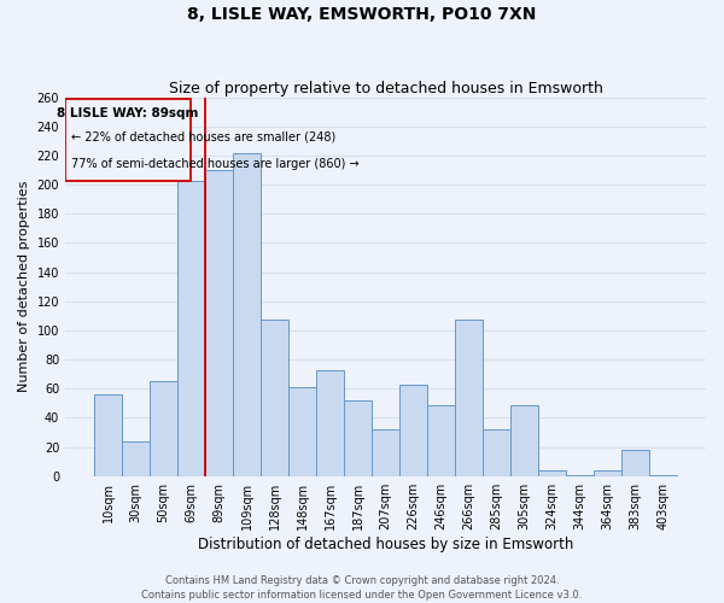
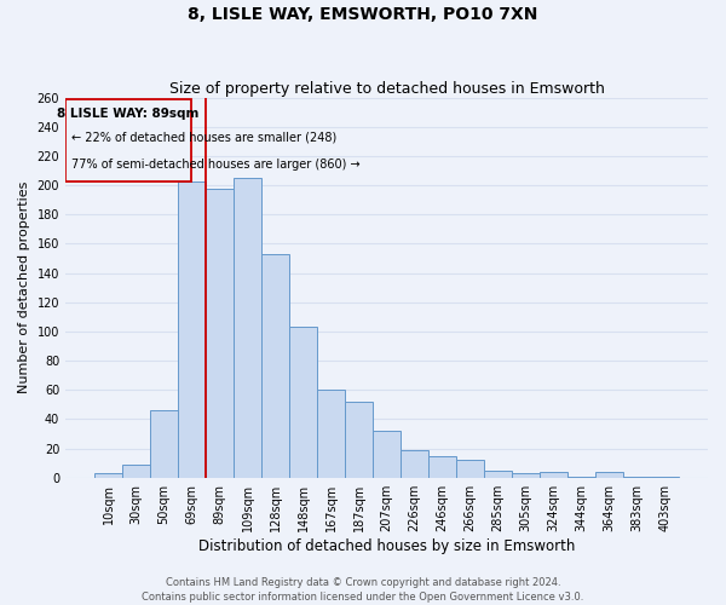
10sqm: 56 -> 3
30sqm: 24 -> 9
50sqm: 65 -> 46
89sqm: 210 -> 198
109sqm: 222 -> 205
128sqm: 107 -> 153
148sqm: 61 -> 103
167sqm: 73 -> 60
226sqm: 63 -> 19
246sqm: 49 -> 15
266sqm: 107 -> 12
285sqm: 32 -> 5
305sqm: 49 -> 3
383sqm: 18 -> 1
